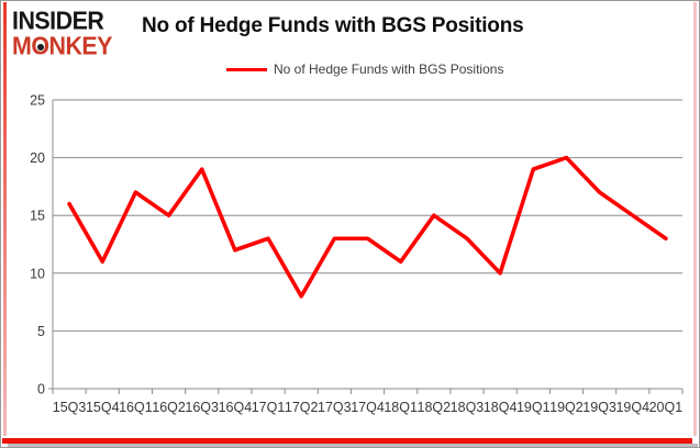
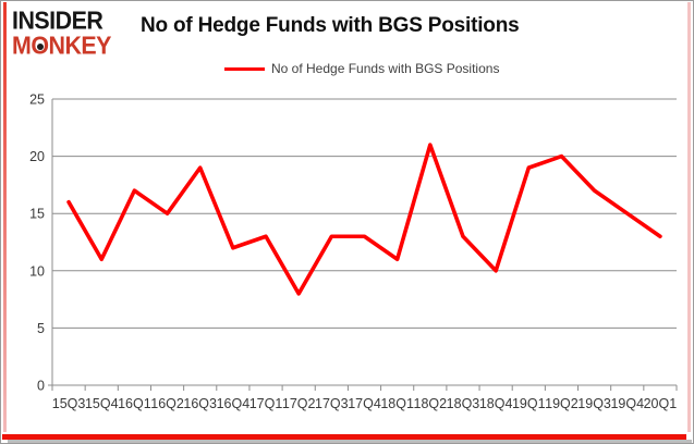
18Q2: 15 -> 21
